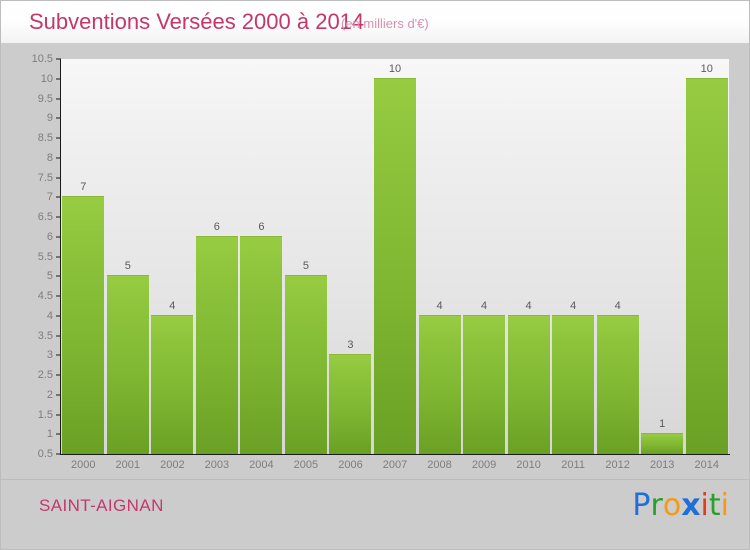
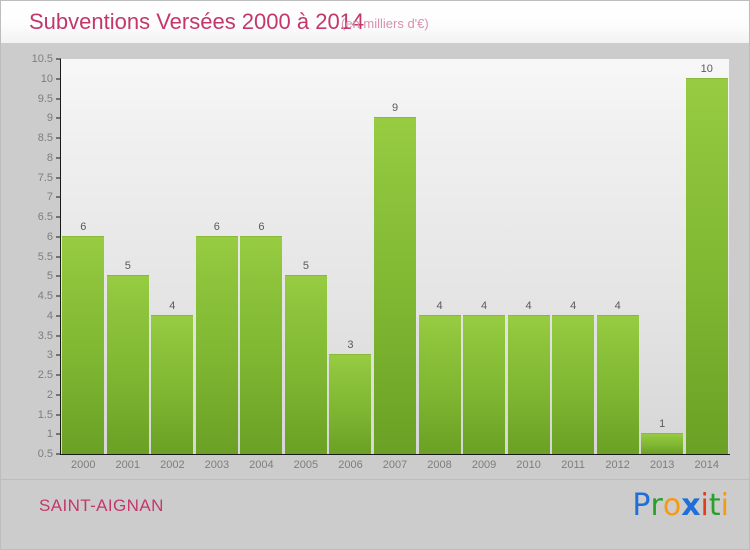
2000: 7 -> 6
2007: 10 -> 9
